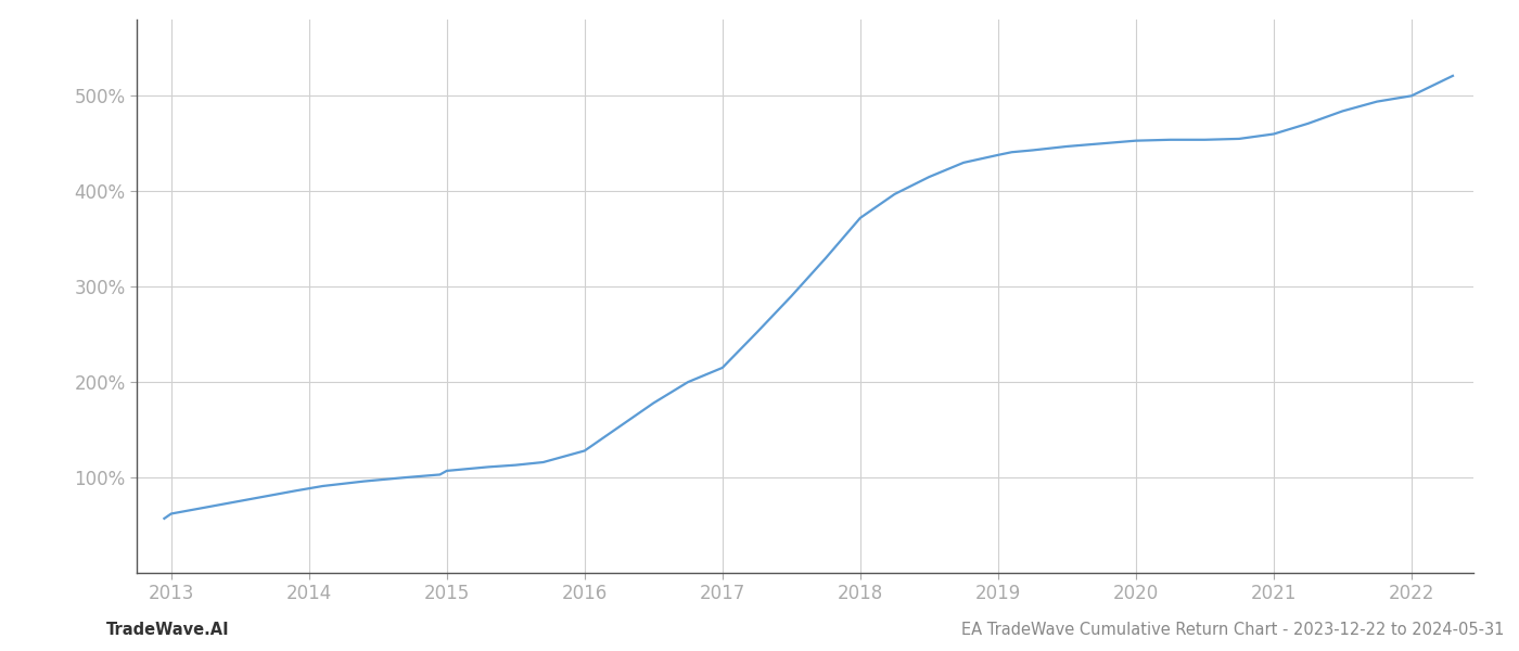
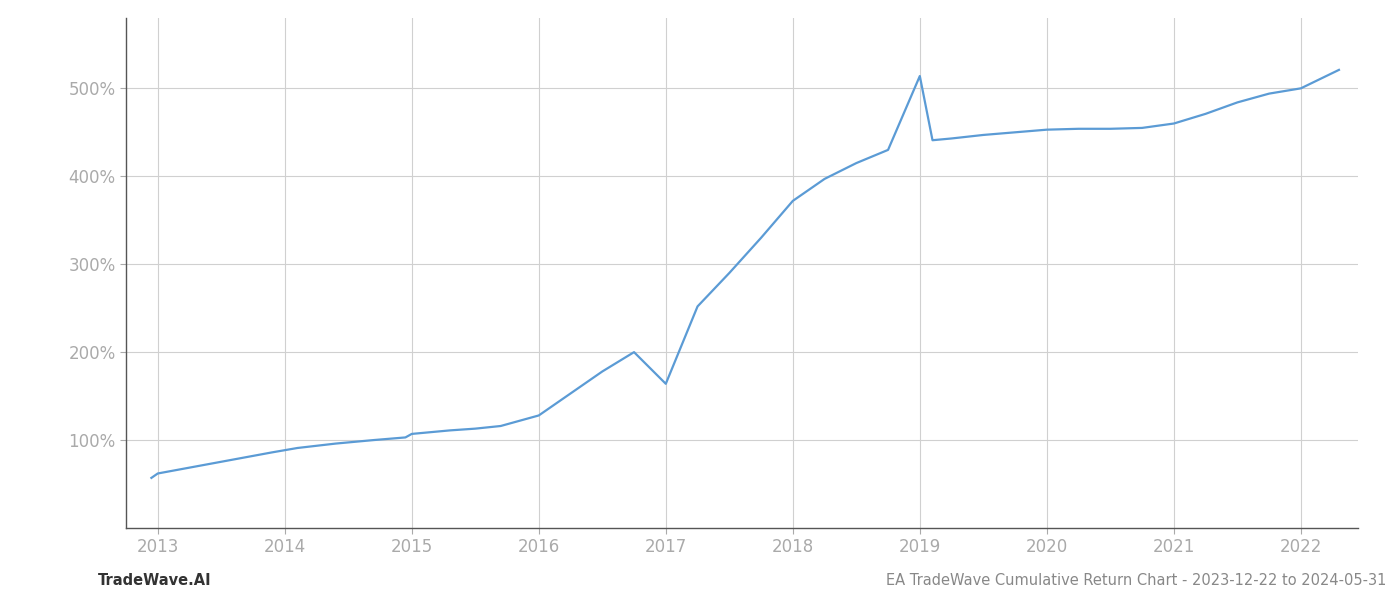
2017: 215% -> 164%
2019: 438% -> 514%
